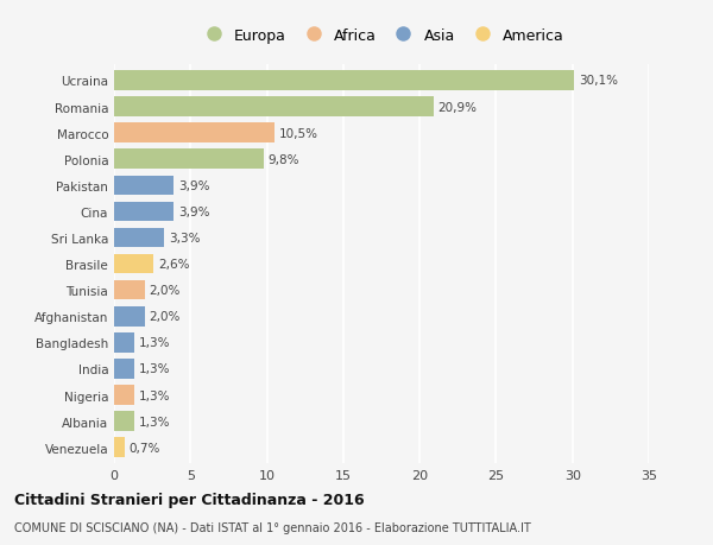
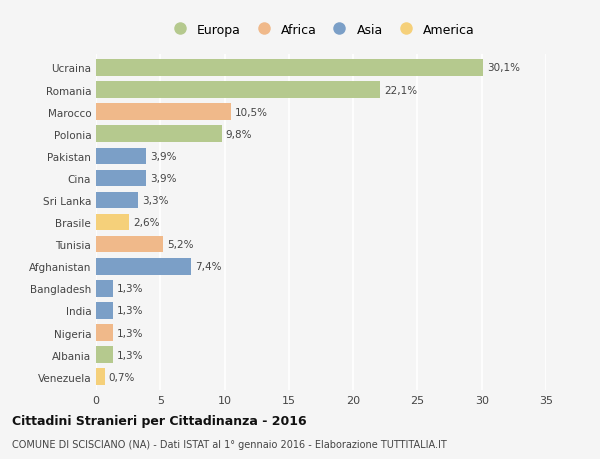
Romania: 20,9% -> 22,1%
Tunisia: 2,0% -> 5,2%
Afghanistan: 2,0% -> 7,4%
